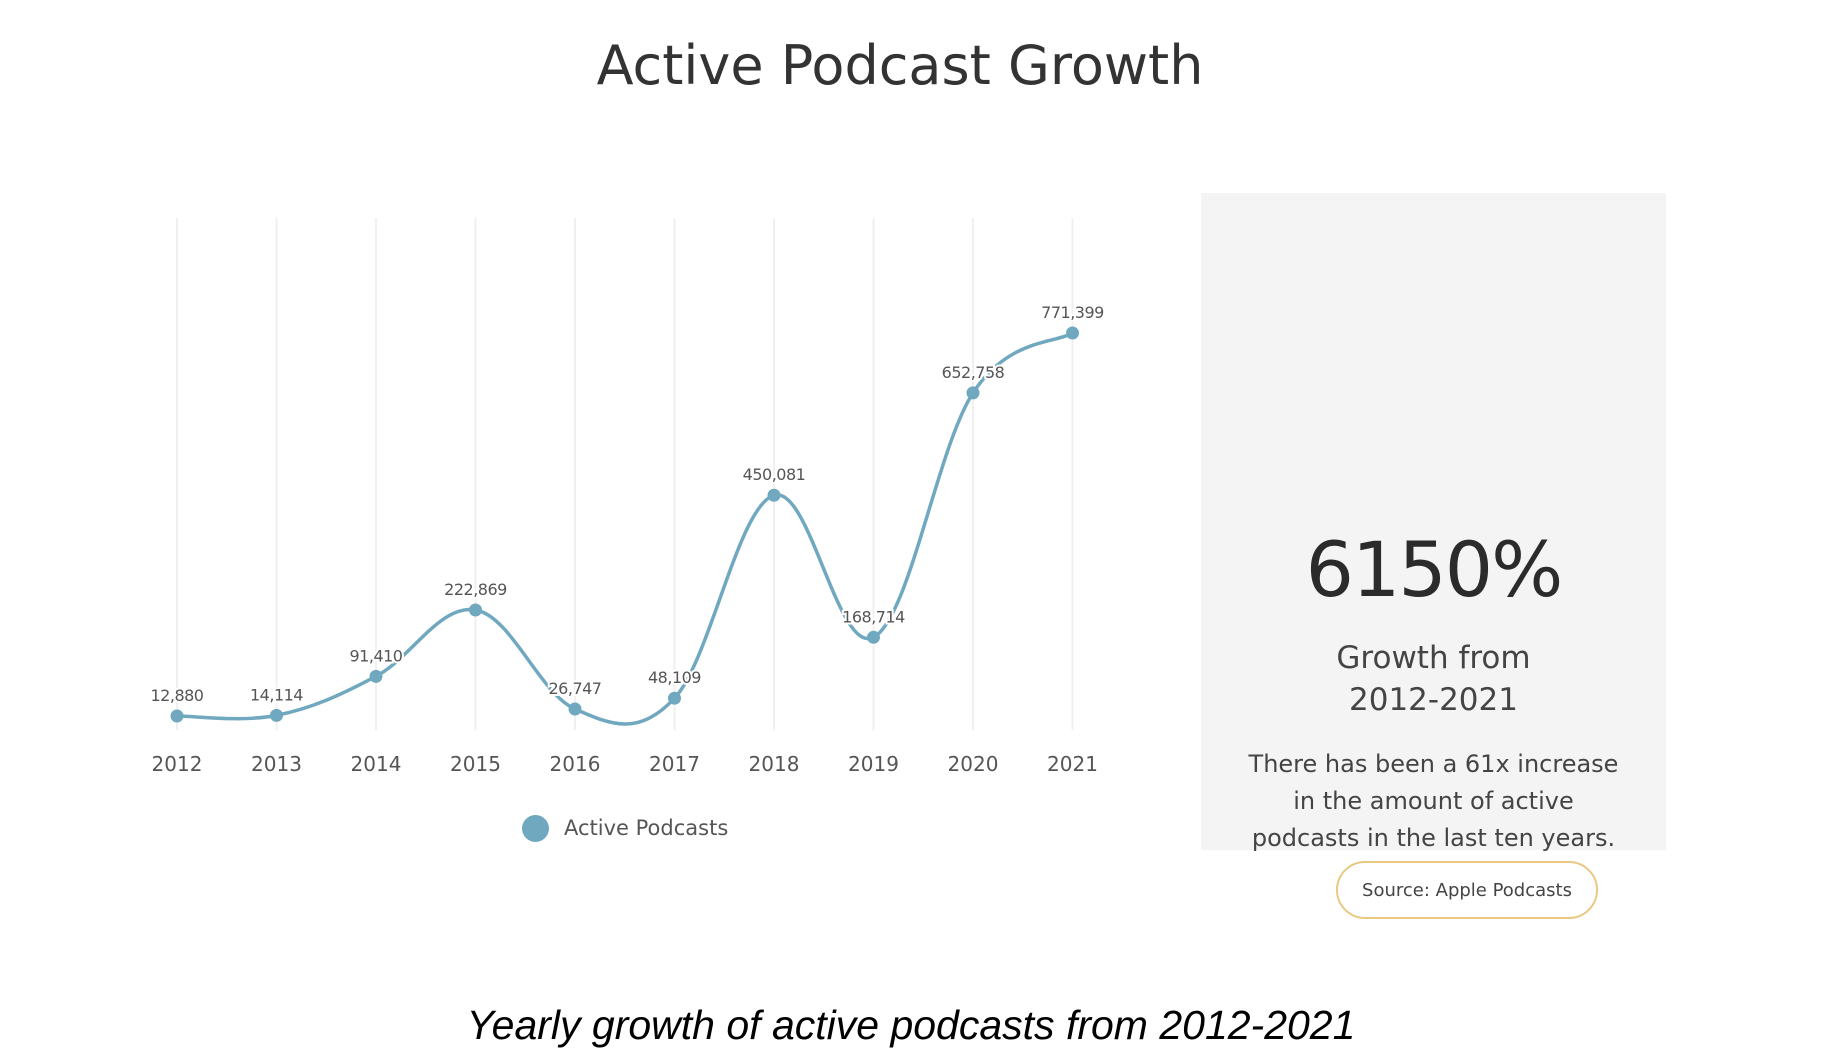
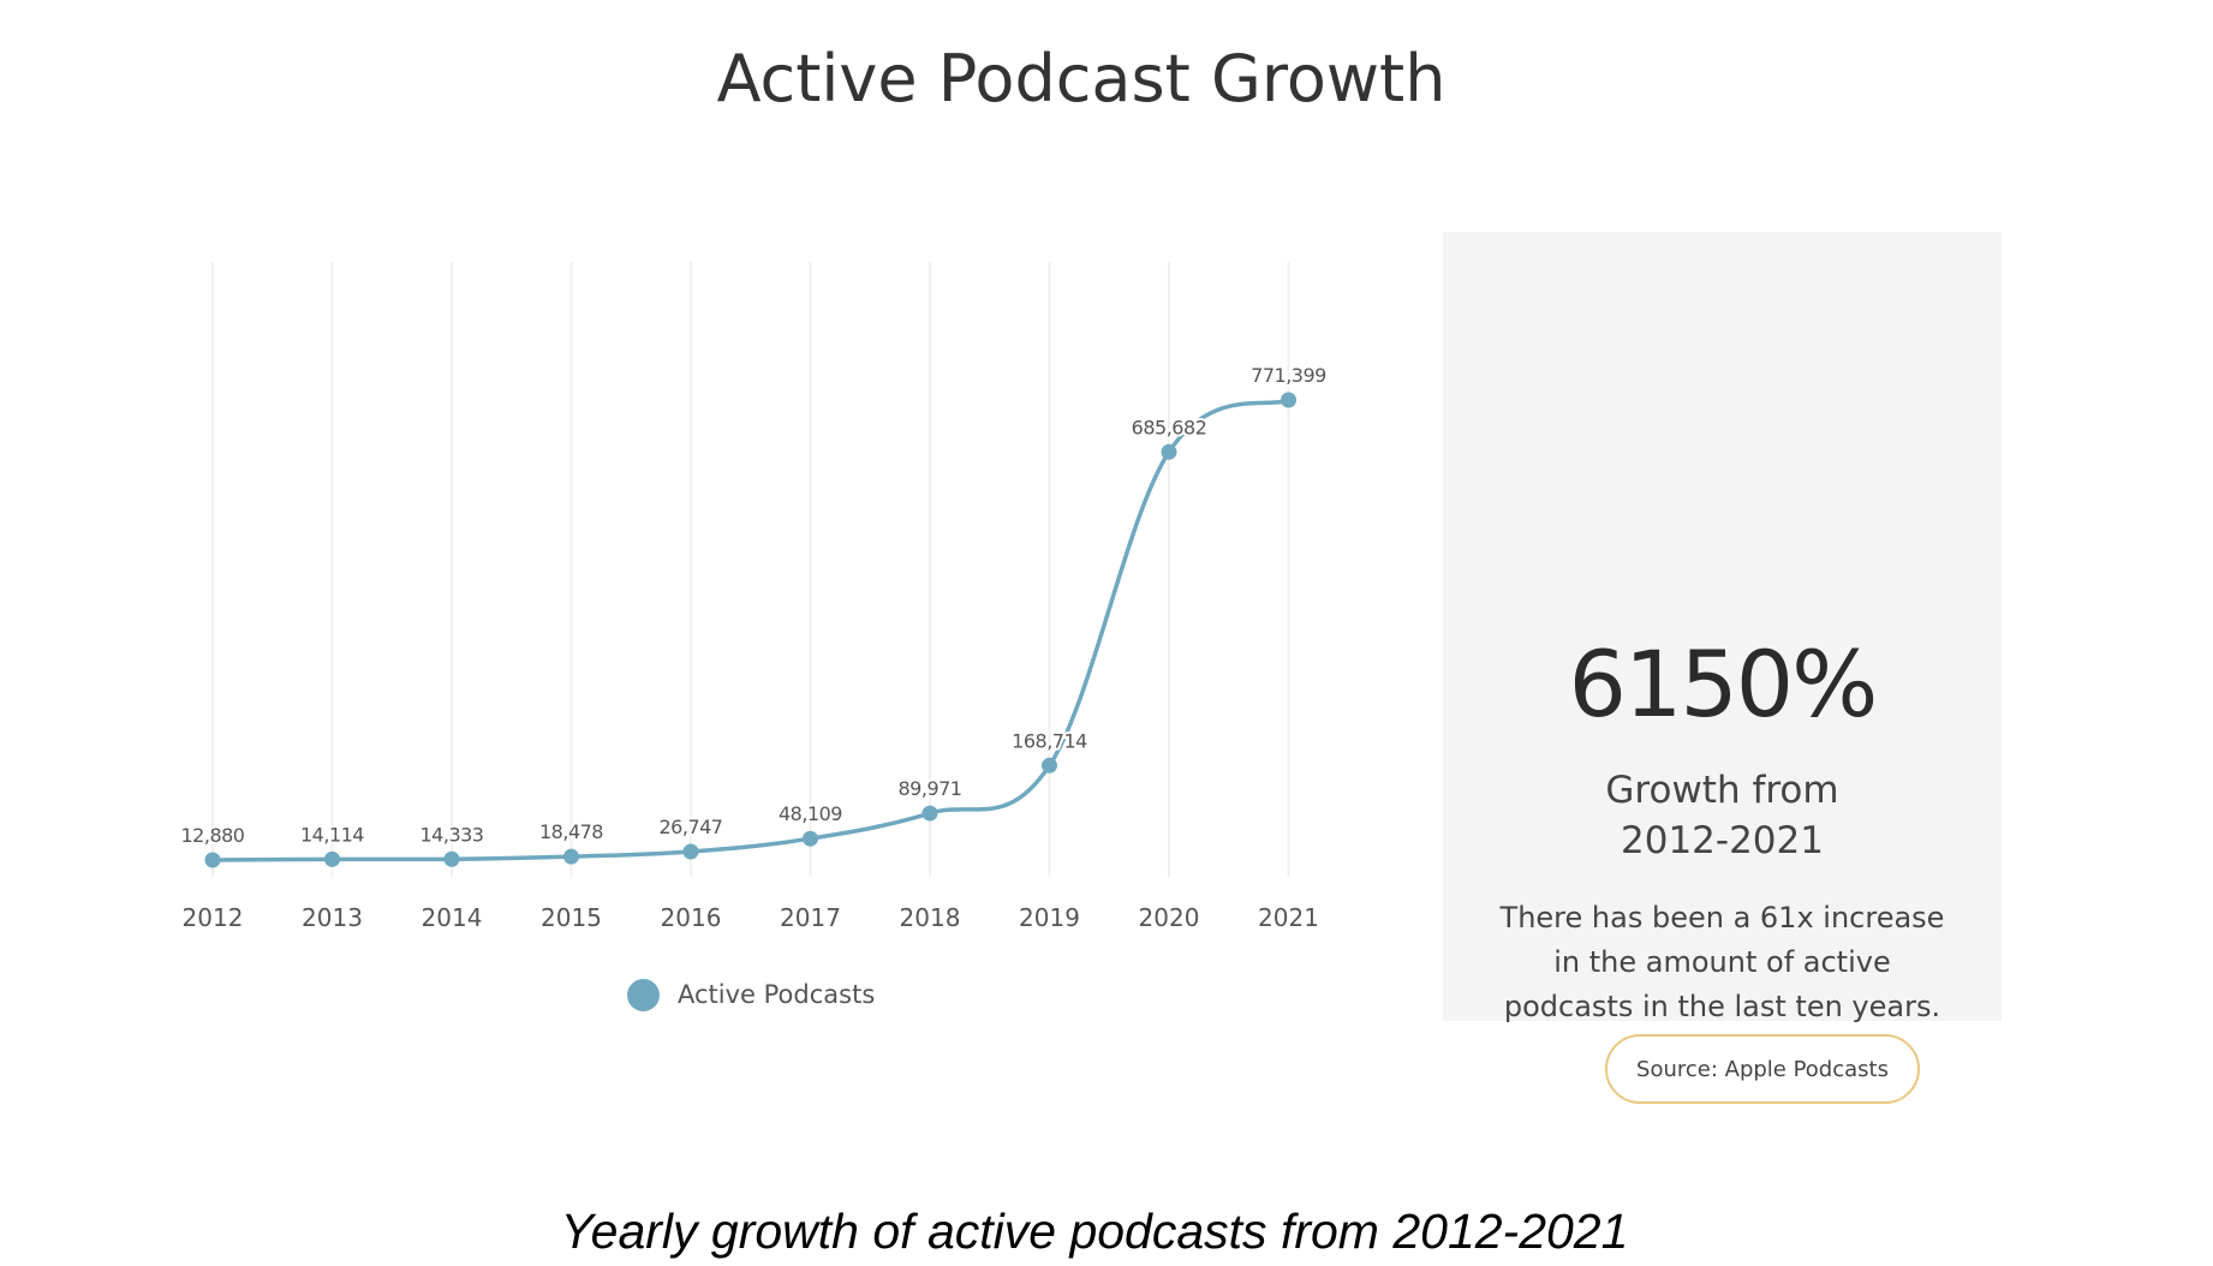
2014: 91,410 -> 14,333
2015: 222,869 -> 18,478
2018: 450,081 -> 89,971
2020: 652,758 -> 685,682
